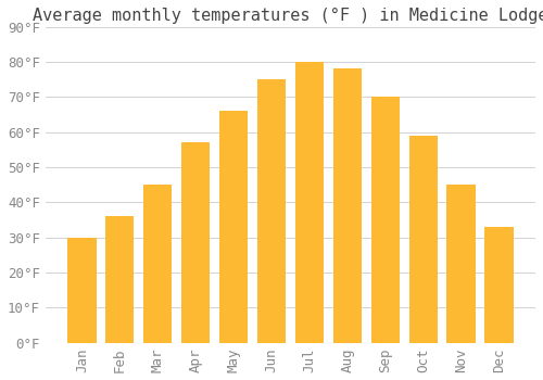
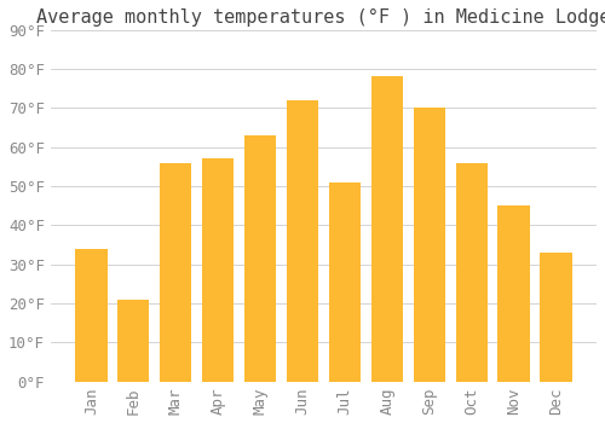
Jan: 30°F -> 34°F
Feb: 36°F -> 21°F
Mar: 45°F -> 56°F
May: 66°F -> 63°F
Jun: 75°F -> 72°F
Jul: 80°F -> 51°F
Oct: 59°F -> 56°F
